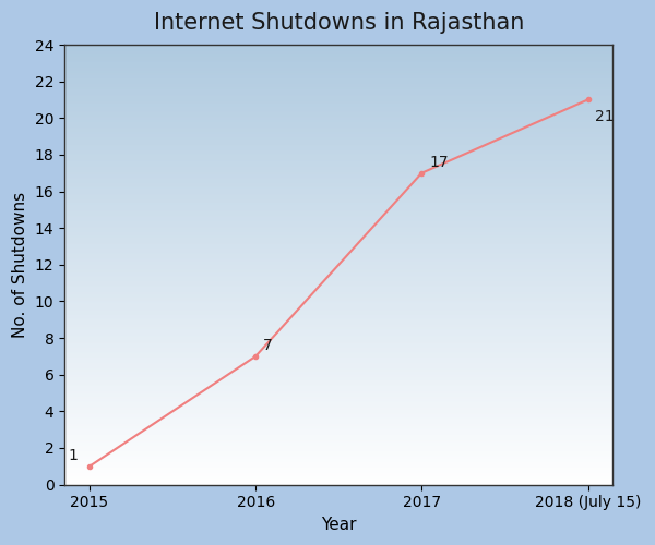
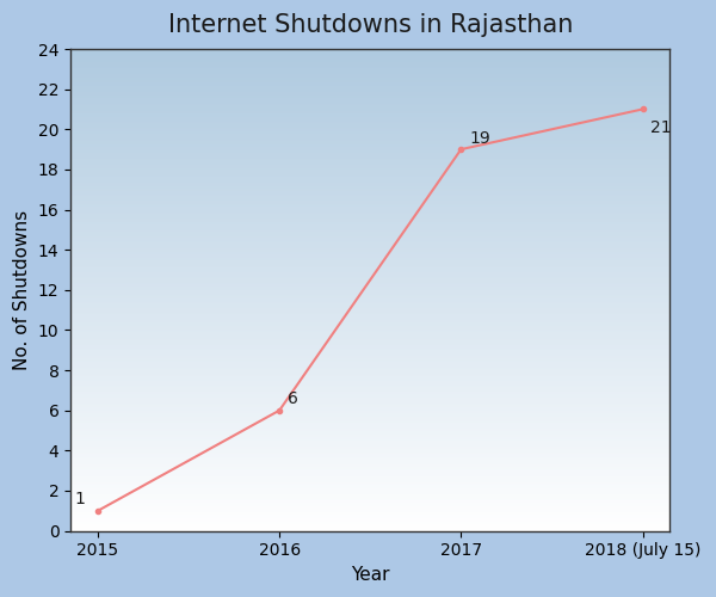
2016: 7 -> 6
2017: 17 -> 19
